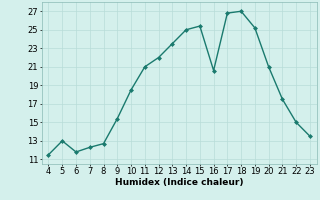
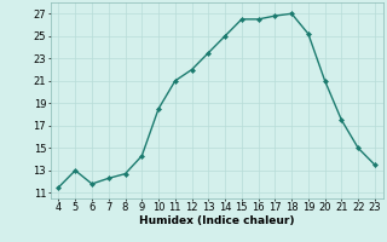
9: 15.4 -> 14.3
15: 25.4 -> 26.5
16: 20.6 -> 26.5
